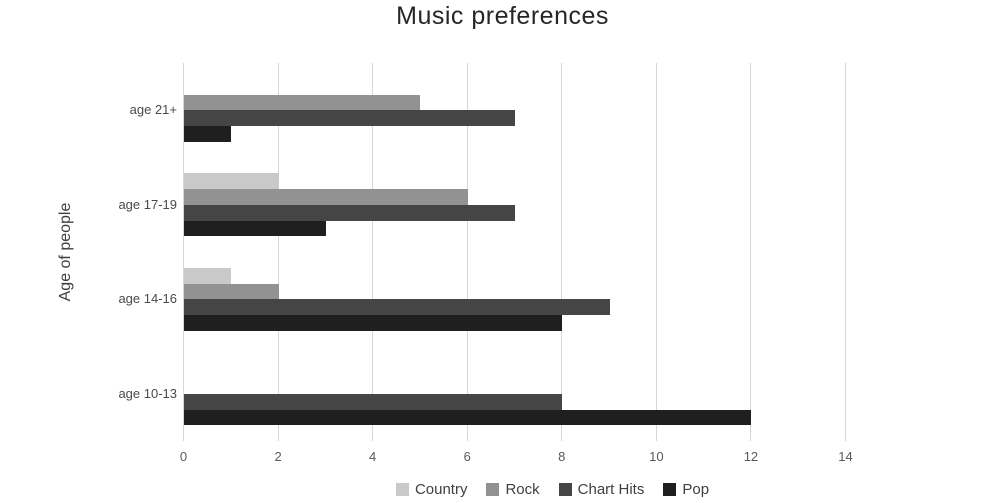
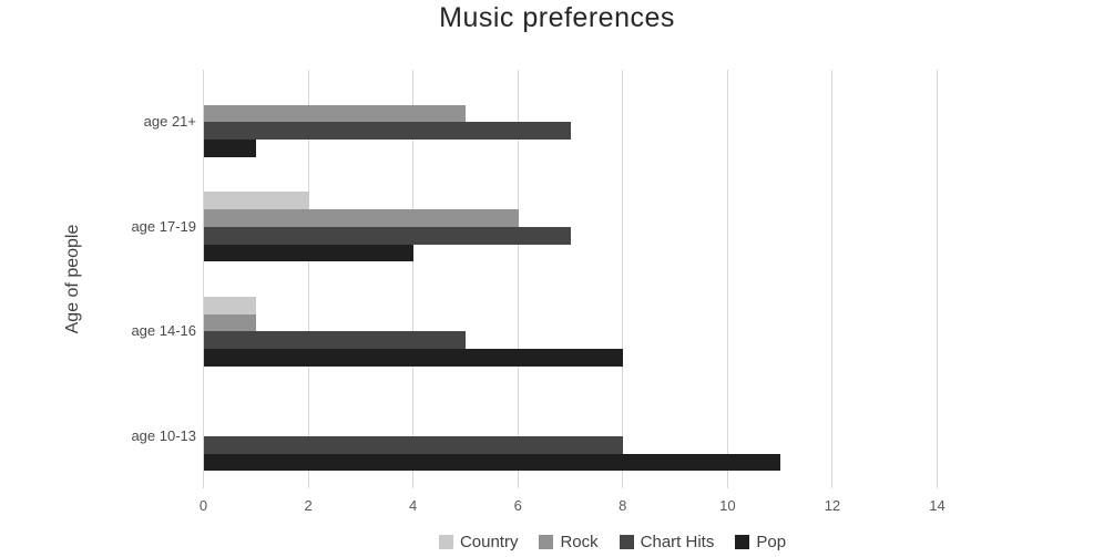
Pop/age 17-19: 3 -> 4
Rock/age 14-16: 2 -> 1
Chart Hits/age 14-16: 9 -> 5
Pop/age 10-13: 12 -> 11
